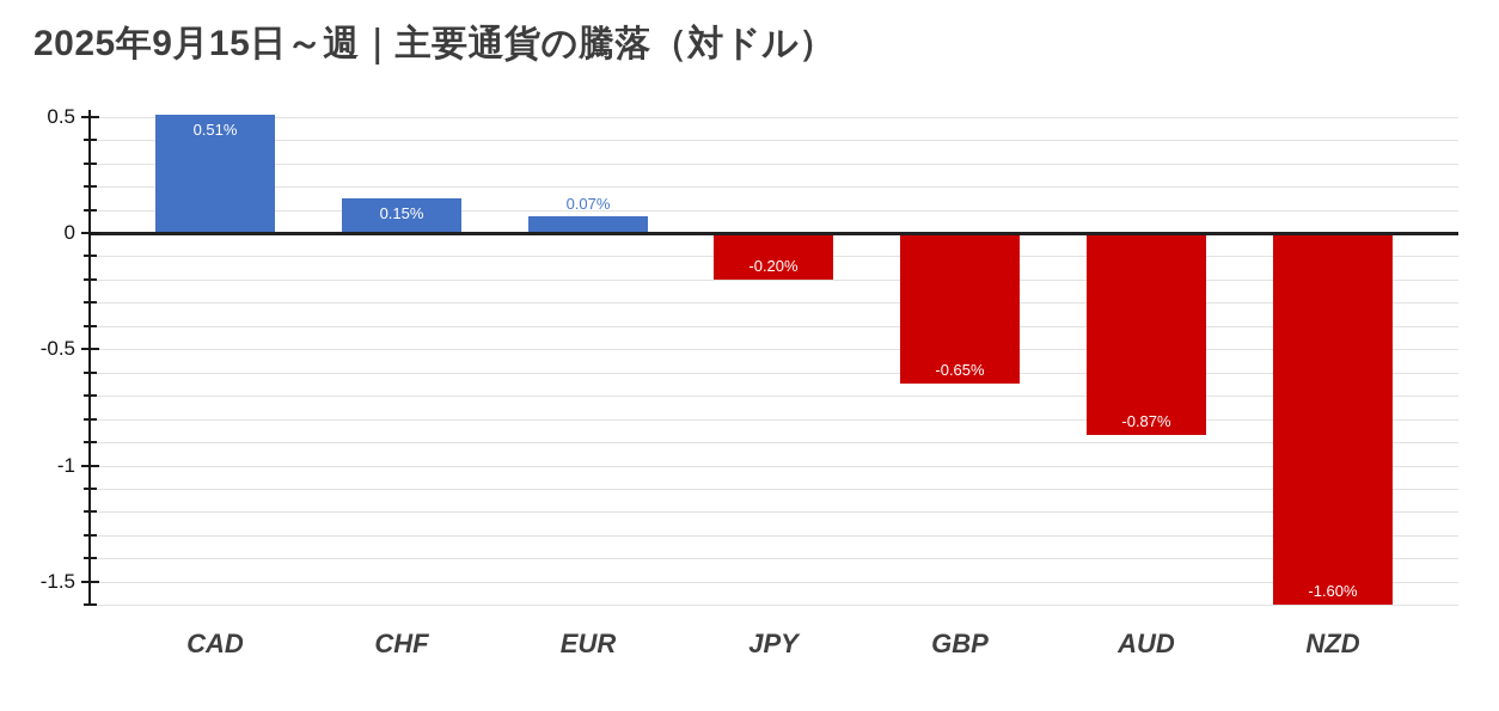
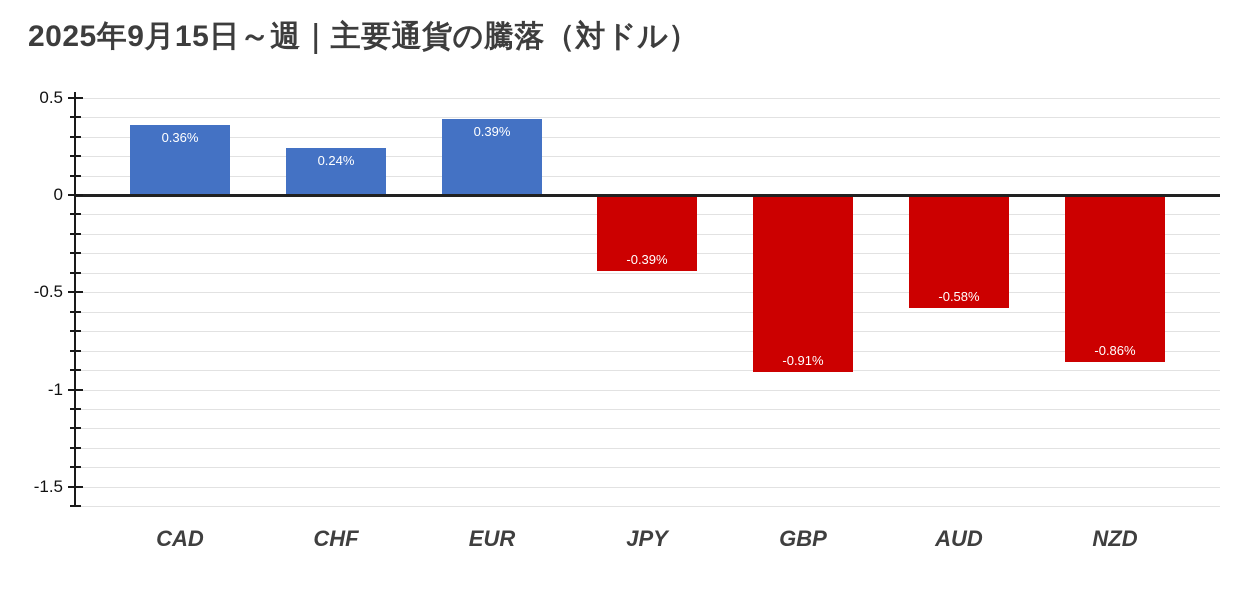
CAD: 0.51% -> 0.36%
CHF: 0.15% -> 0.24%
EUR: 0.07% -> 0.39%
JPY: -0.20% -> -0.39%
GBP: -0.65% -> -0.91%
AUD: -0.87% -> -0.58%
NZD: -1.60% -> -0.86%
